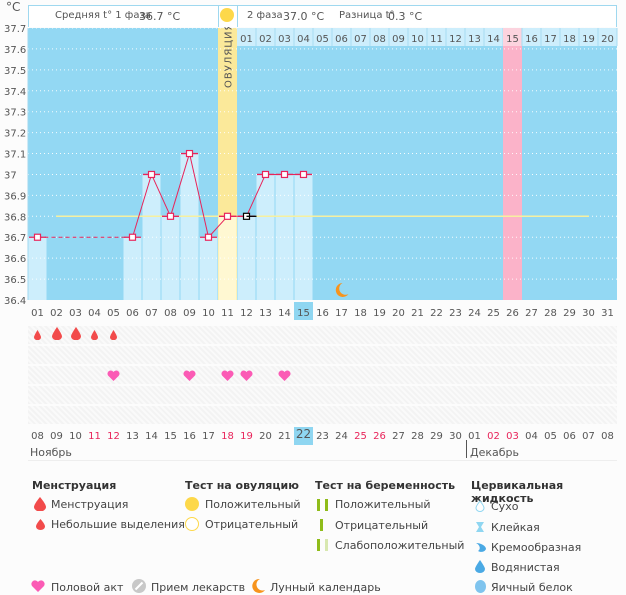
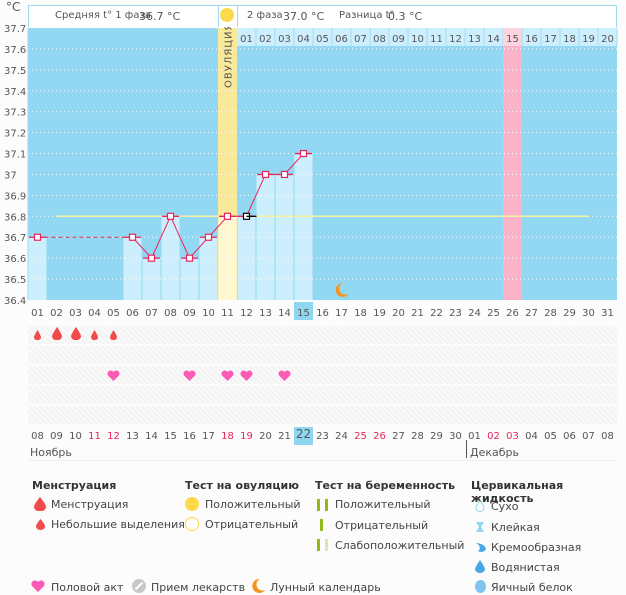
07: 37.0 -> 36.6
09: 37.1 -> 36.6
15: 37.0 -> 37.1
